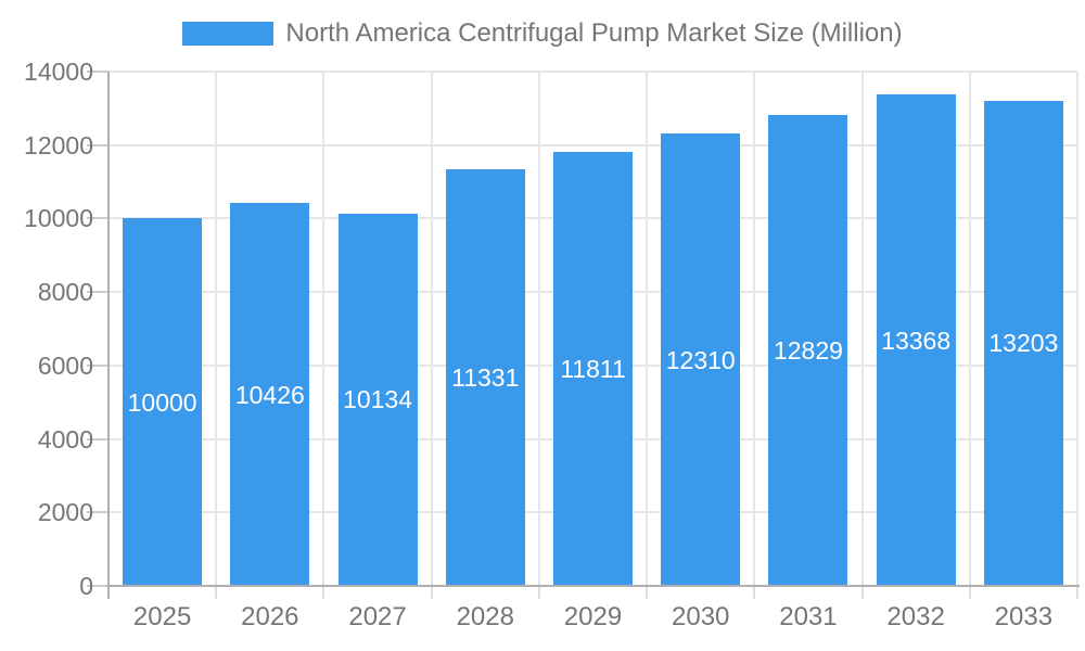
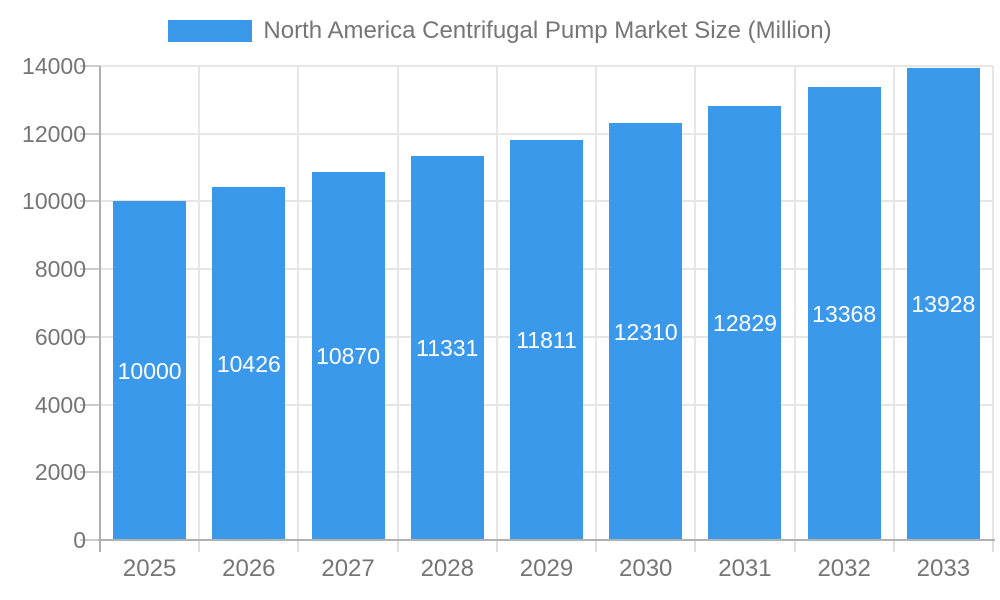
2027: 10134 -> 10870
2033: 13203 -> 13928
